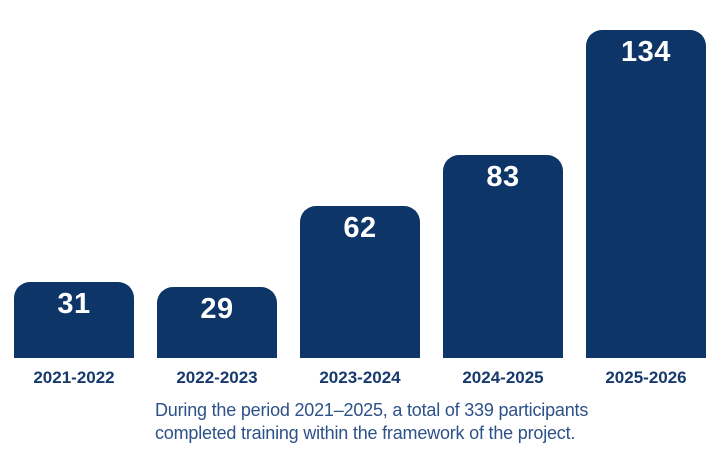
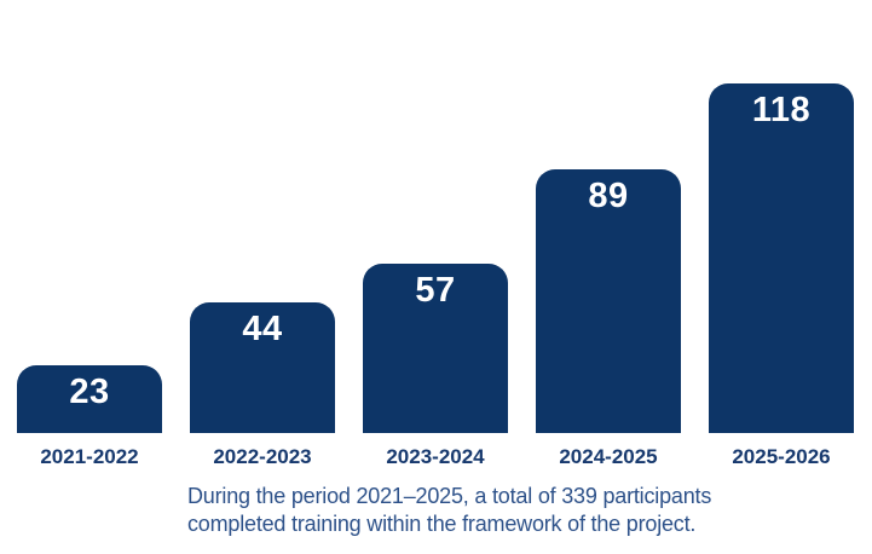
2021-2022: 31 -> 23
2022-2023: 29 -> 44
2023-2024: 62 -> 57
2024-2025: 83 -> 89
2025-2026: 134 -> 118
